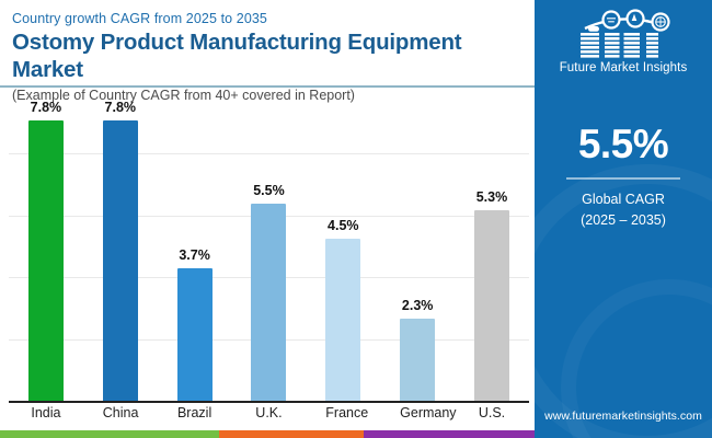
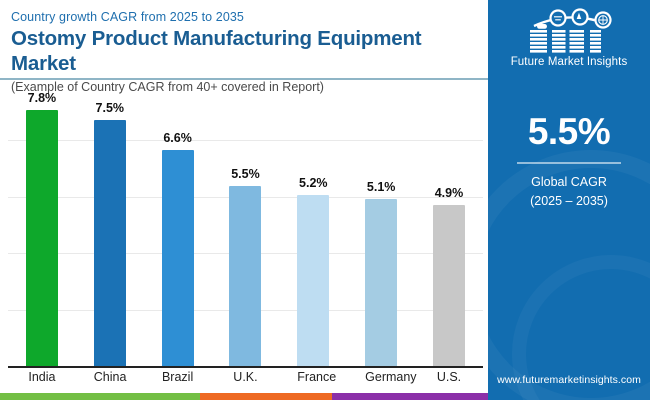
China: 7.8% -> 7.5%
Brazil: 3.7% -> 6.6%
France: 4.5% -> 5.2%
Germany: 2.3% -> 5.1%
U.S.: 5.3% -> 4.9%
